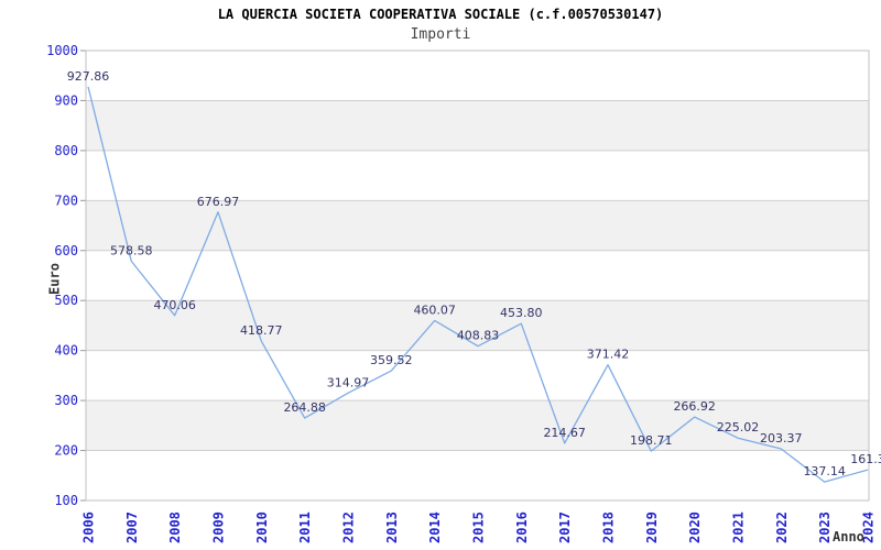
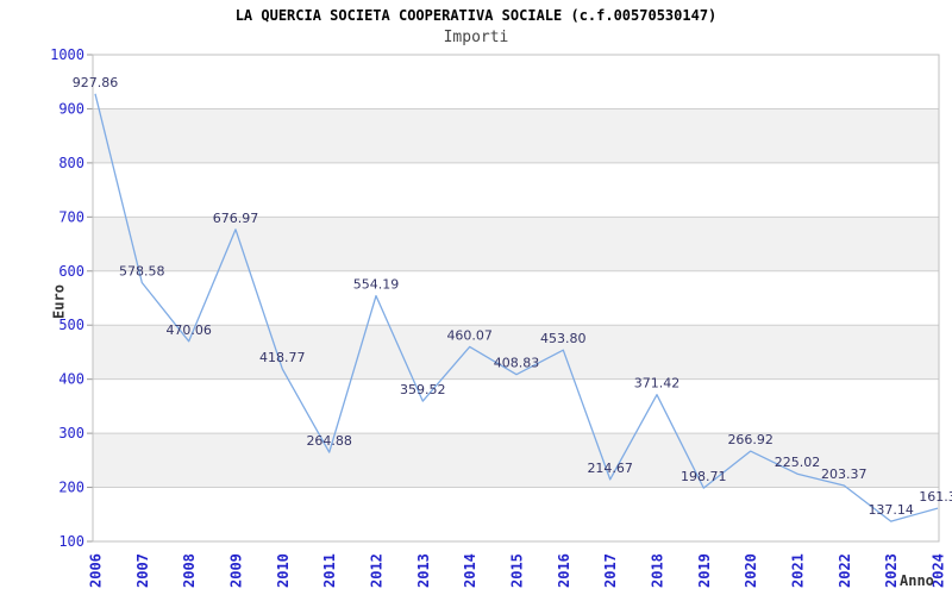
2012: 314.97 -> 554.19
